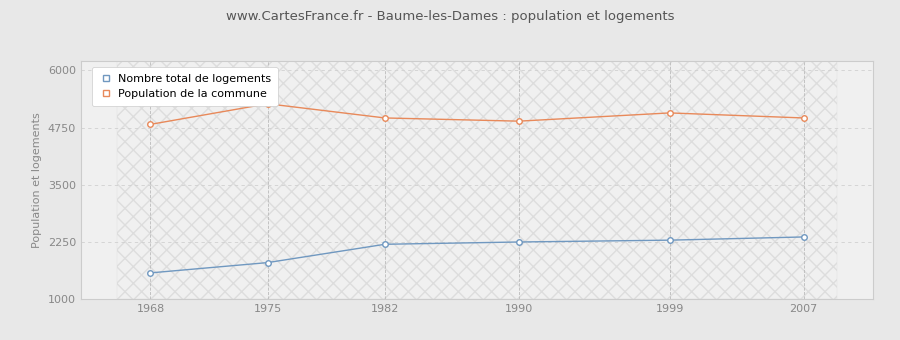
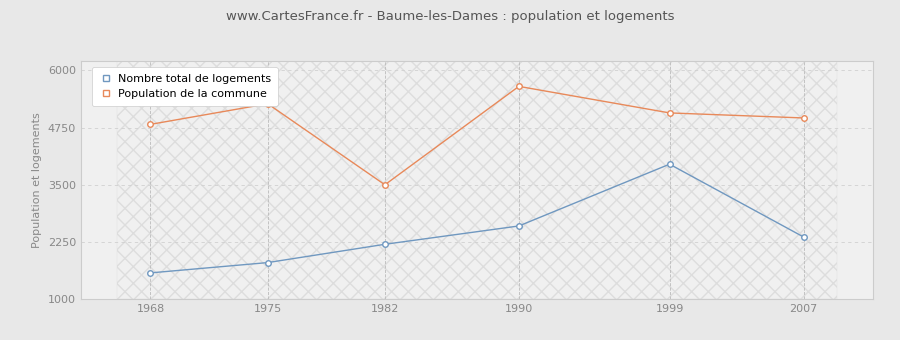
Population de la commune/1982: 4960 -> 3500
Nombre total de logements/1990: 2250 -> 2600
Population de la commune/1990: 4890 -> 5650
Nombre total de logements/1999: 2290 -> 3950
